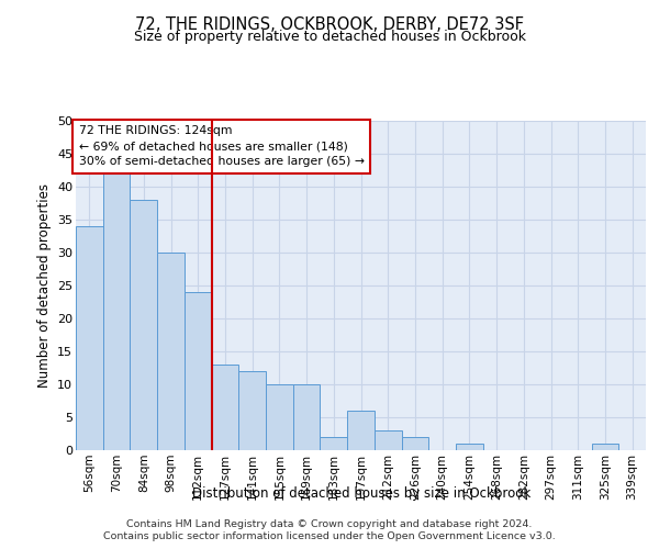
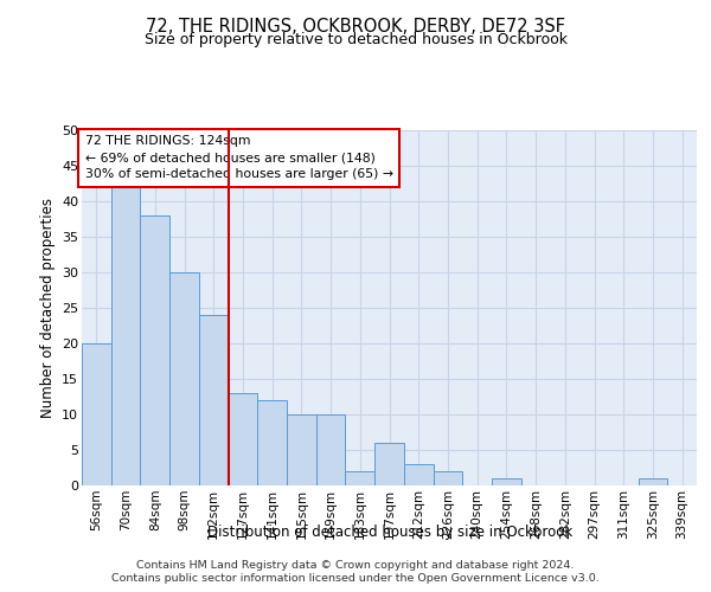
56sqm: 34 -> 20
